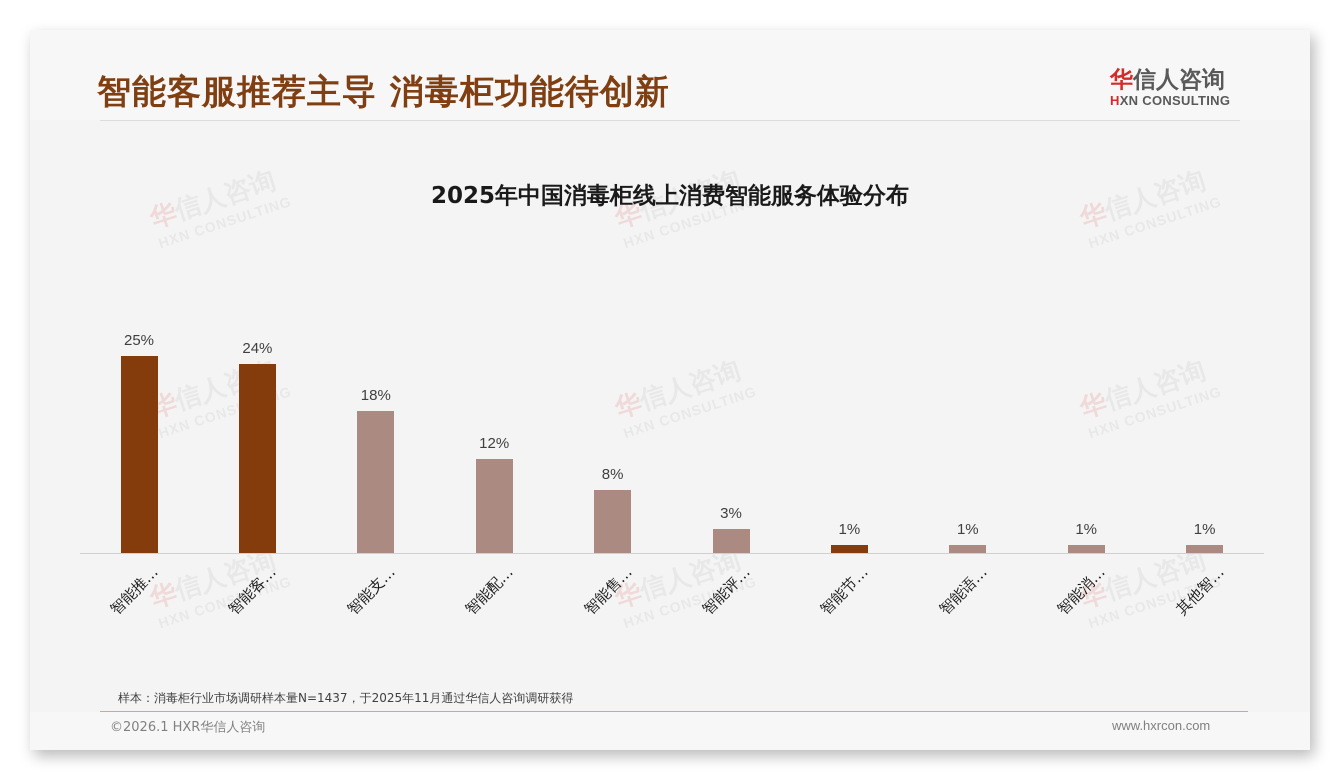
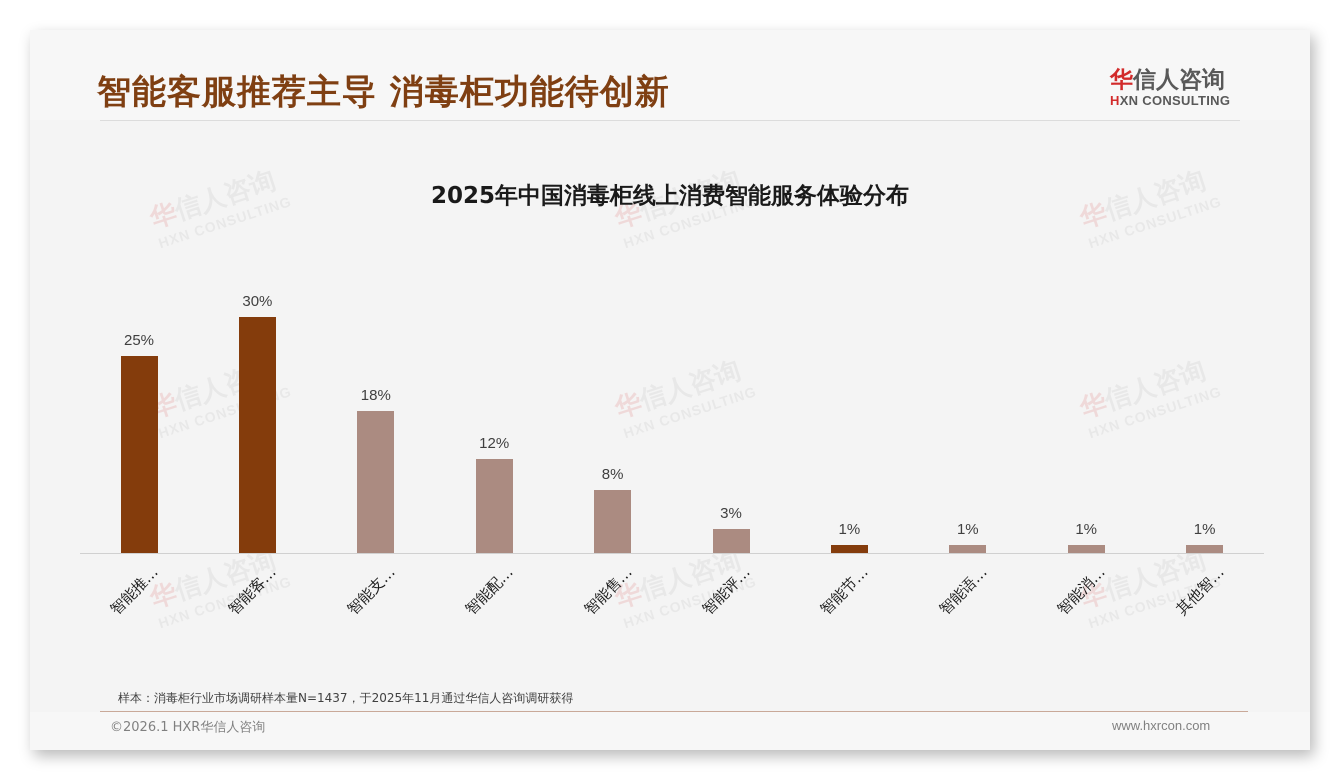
智能客…: 24% -> 30%
